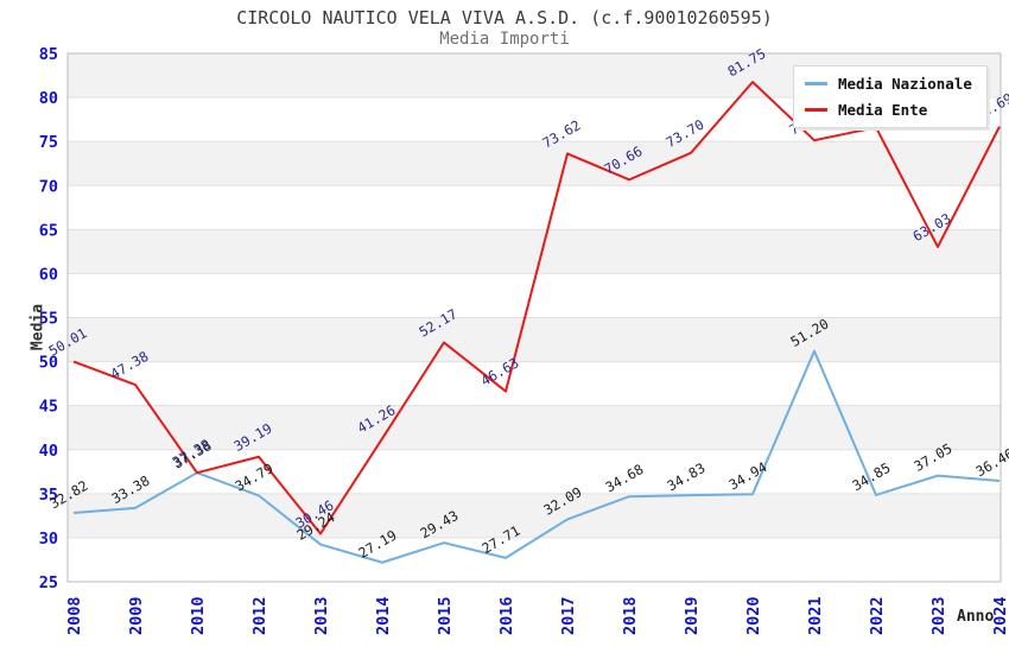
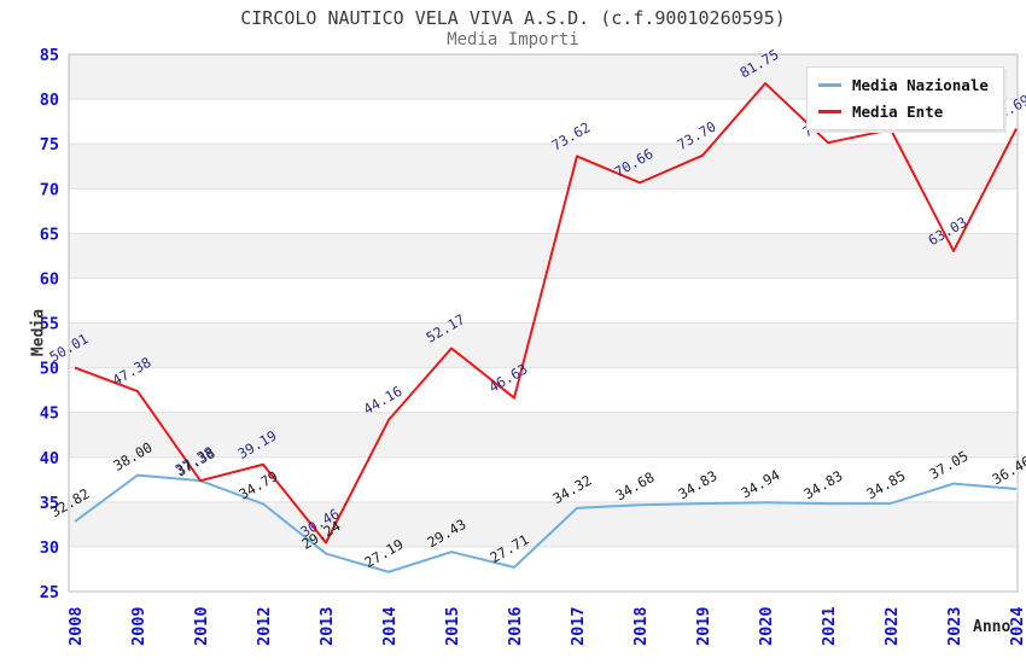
Media Nazionale/2009: 33.38 -> 38.00
Media Ente/2014: 41.26 -> 44.16
Media Nazionale/2017: 32.09 -> 34.32
Media Nazionale/2021: 51.20 -> 34.83
